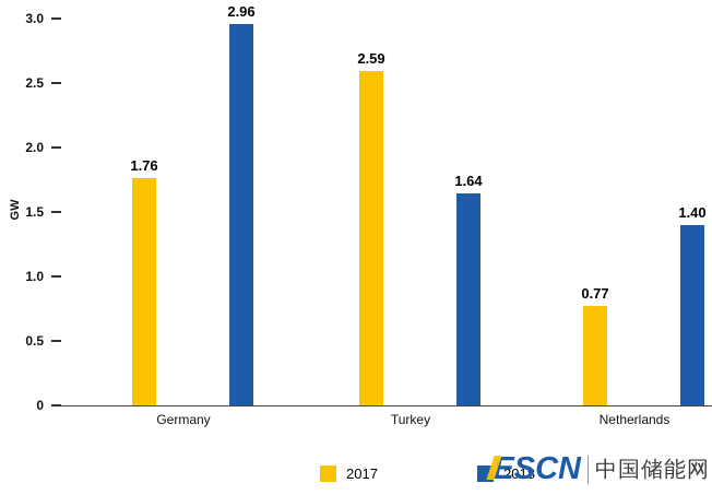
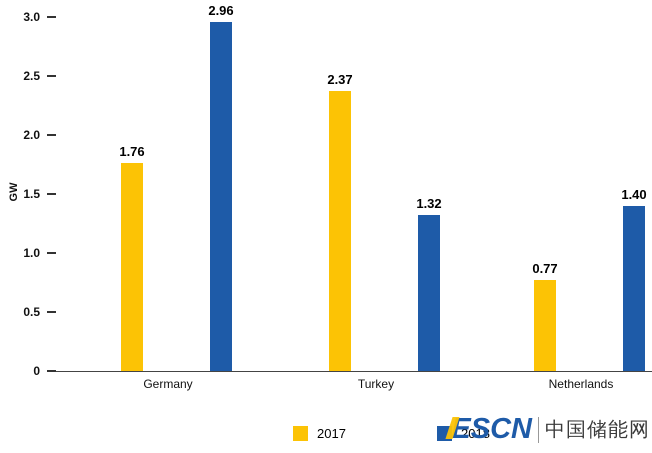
2017/Turkey: 2.59 -> 2.37
2018/Turkey: 1.64 -> 1.32
